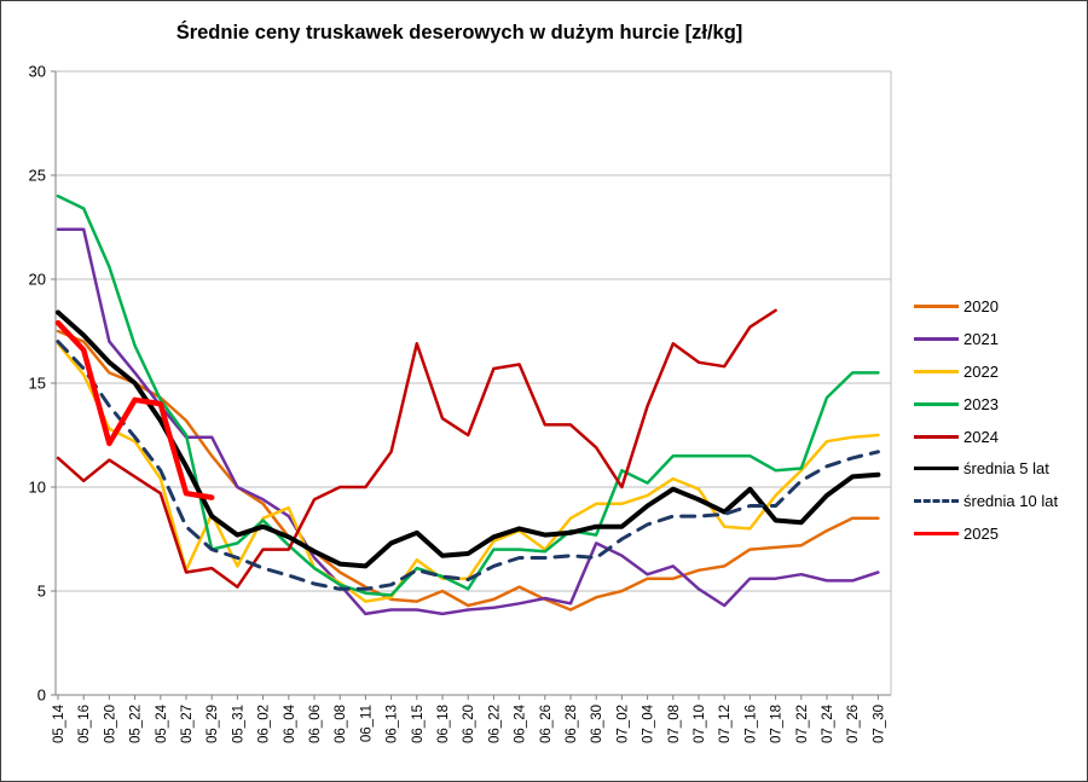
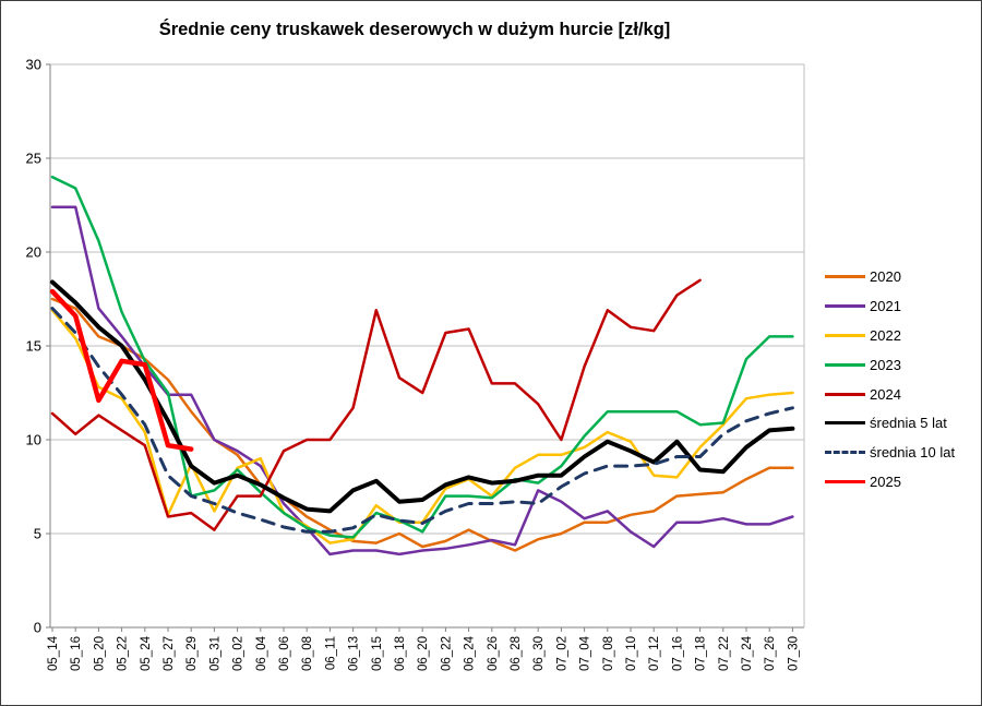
2023/07_02: 10.8 -> 8.6
